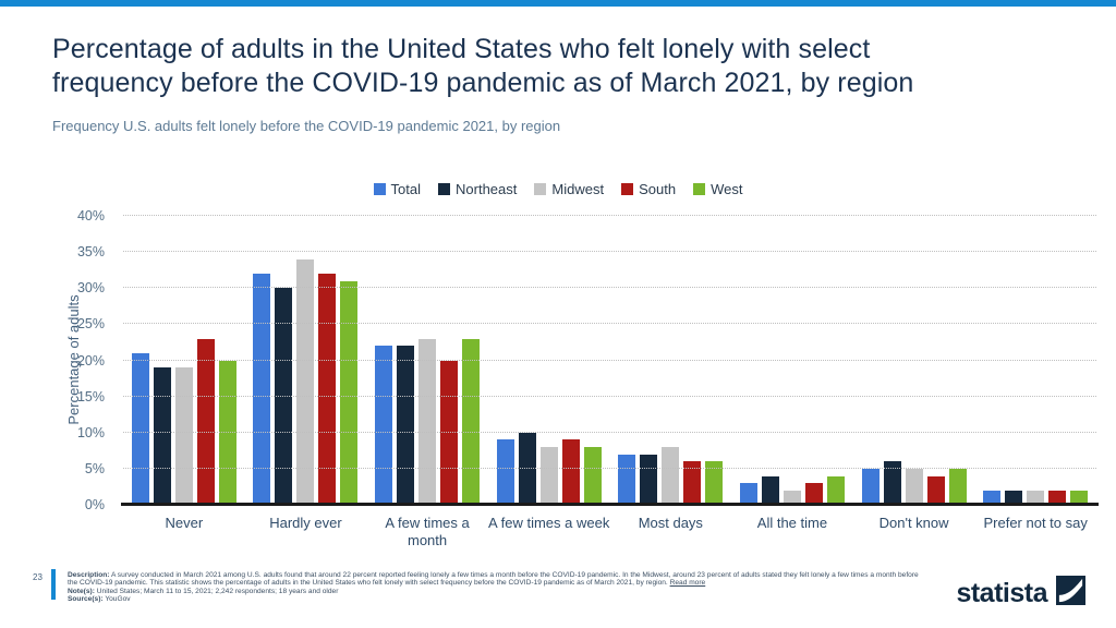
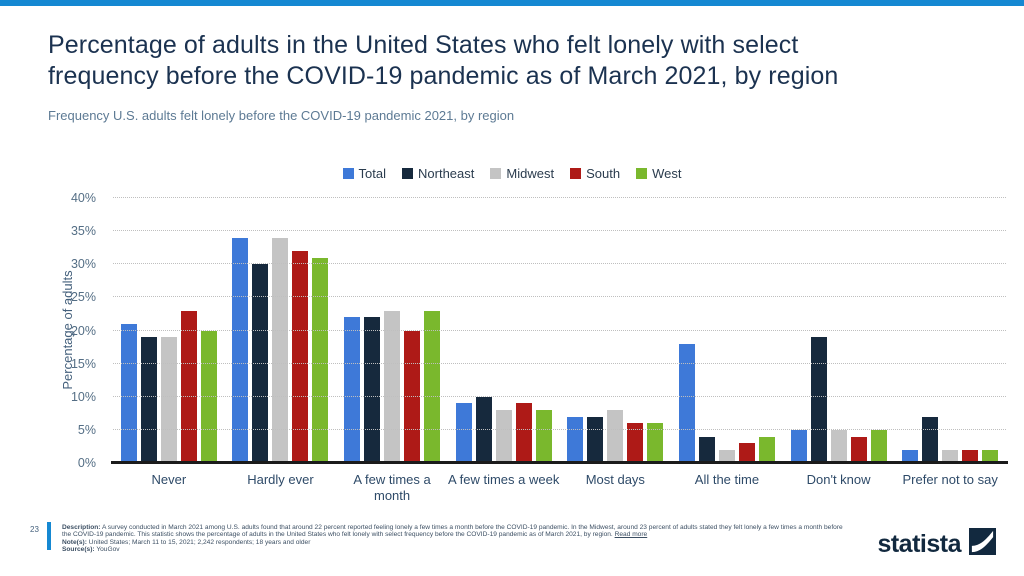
Total/Hardly ever: 32% -> 34%
Total/All the time: 3% -> 18%
Northeast/Don't know: 6% -> 19%
Northeast/Prefer not to say: 2% -> 7%
